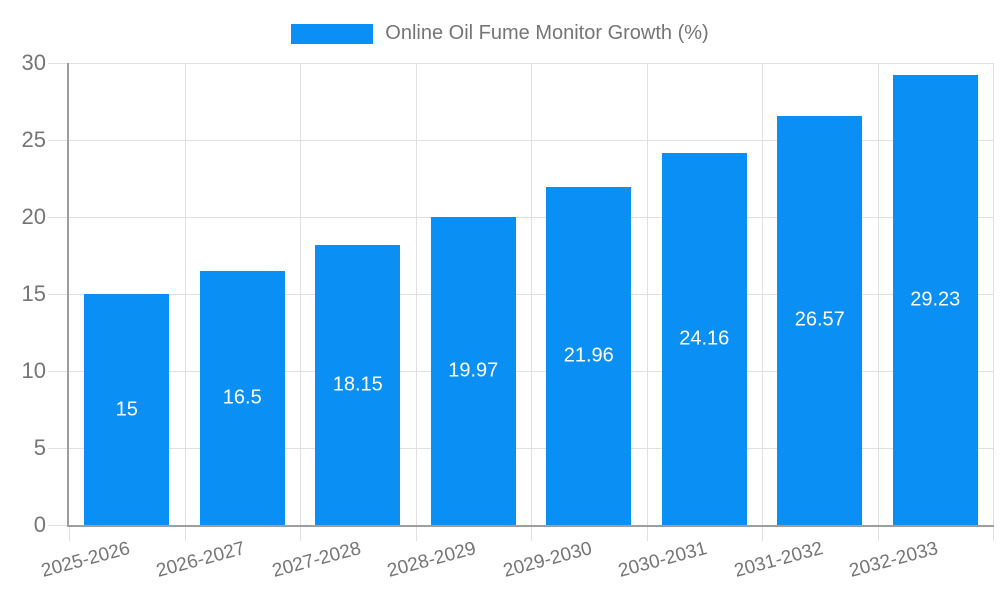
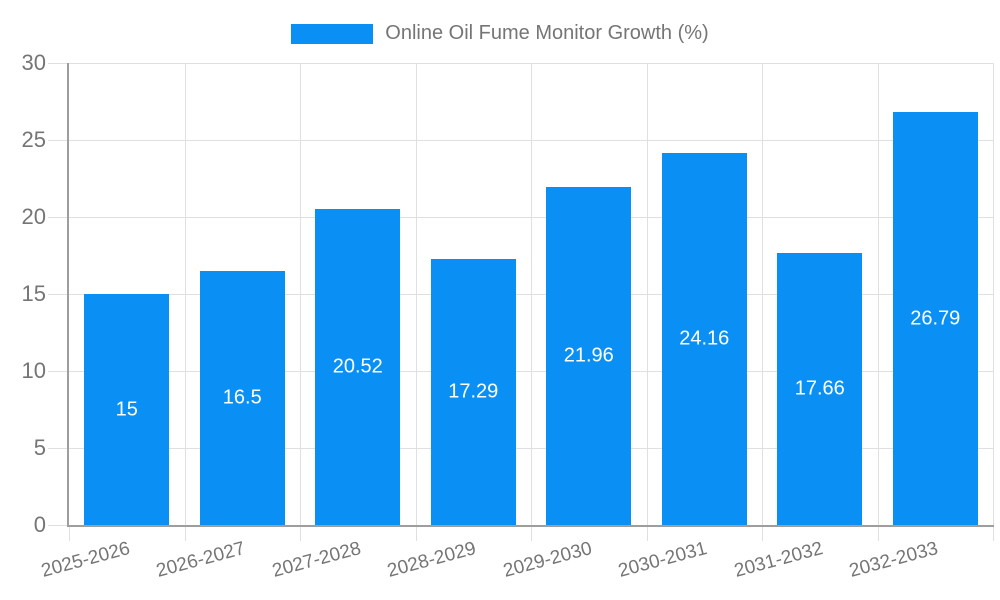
2027-2028: 18.15 -> 20.52
2028-2029: 19.97 -> 17.29
2031-2032: 26.57 -> 17.66
2032-2033: 29.23 -> 26.79
